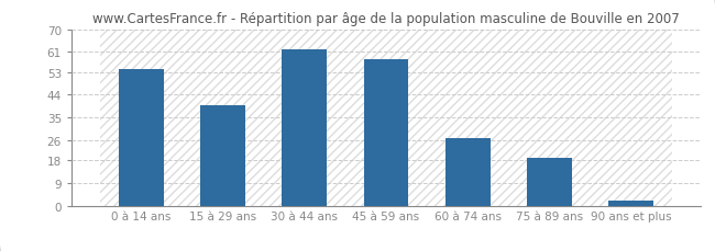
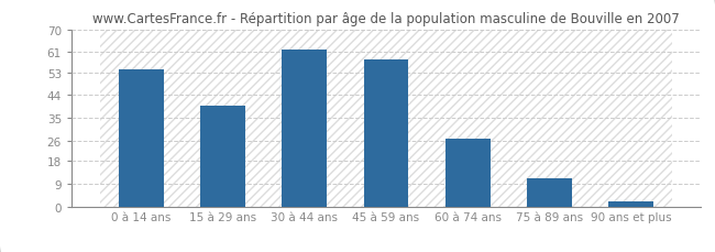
75 à 89 ans: 19 -> 11
